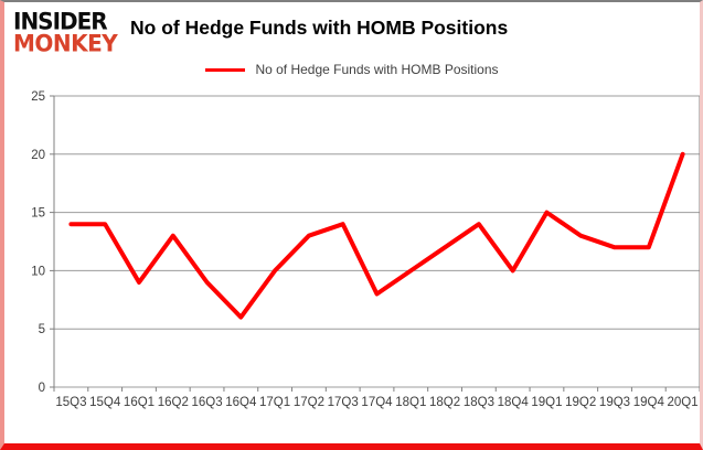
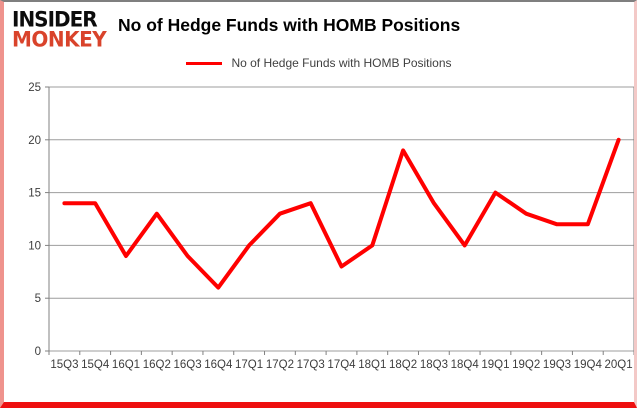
18Q2: 12 -> 19
